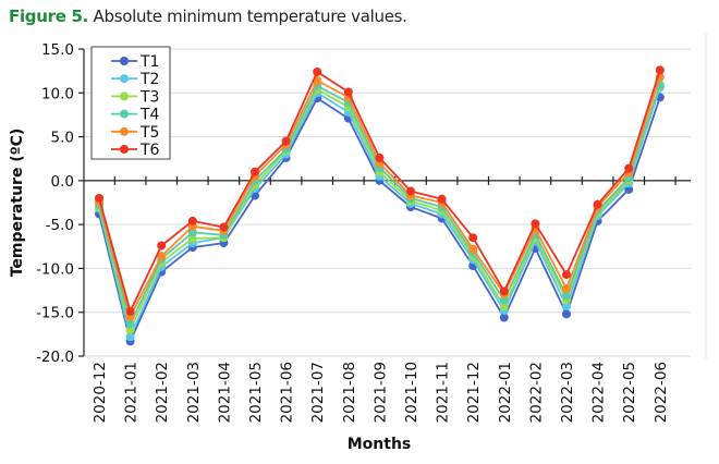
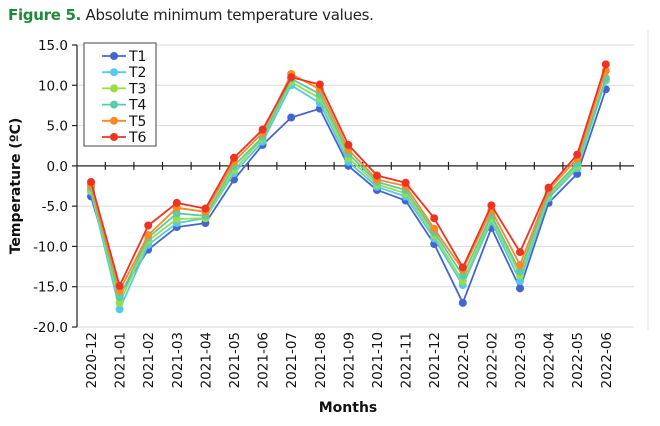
T1/2021-01: -18 -> -16
T1/2021-07: 9 -> 6
T6/2021-07: 12 -> 11
T1/2022-01: -16 -> -17
